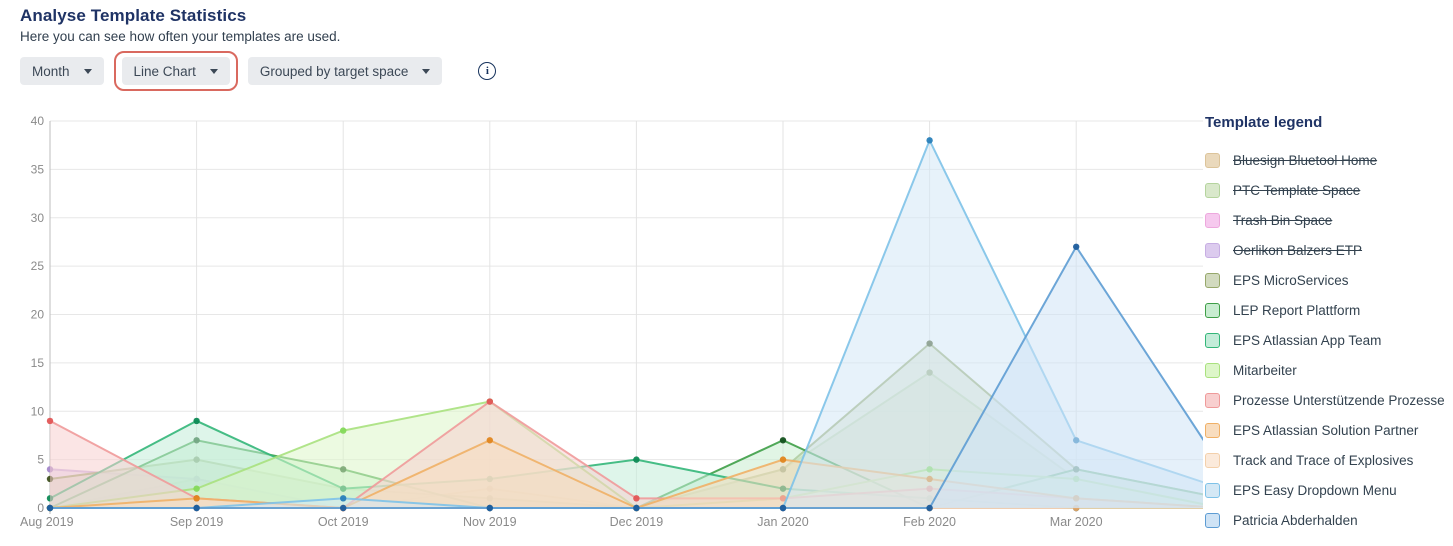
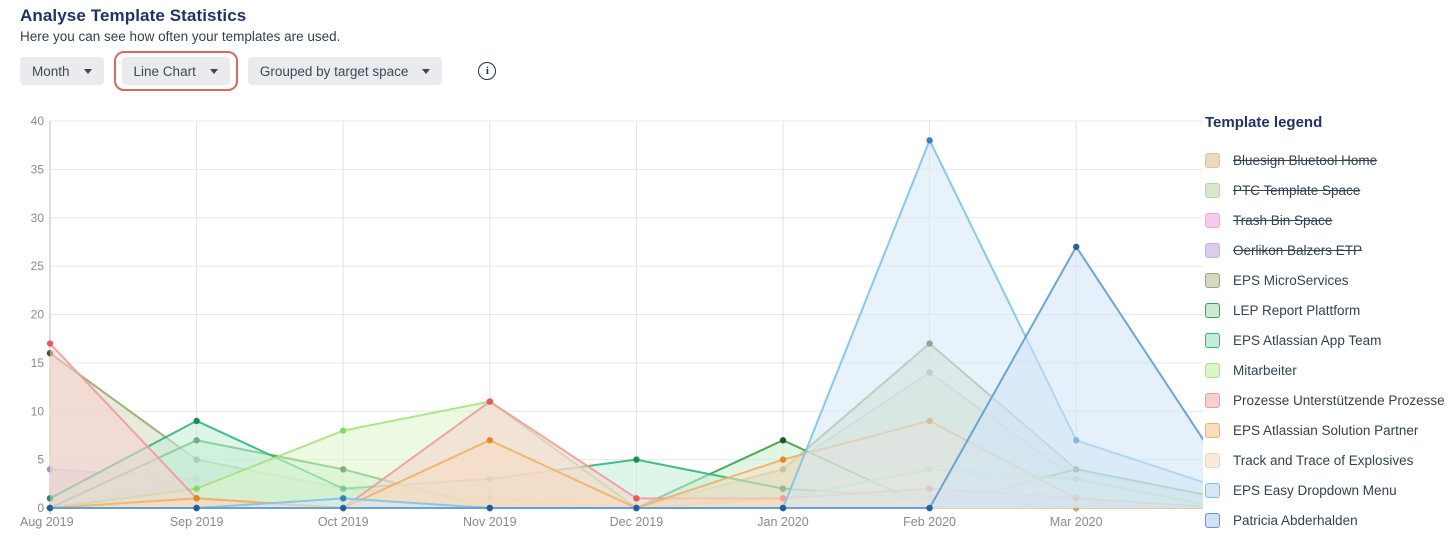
EPS MicroServices/Aug 2019: 3 -> 16
Prozesse Unterstützende Prozesse/Aug 2019: 9 -> 17
EPS Atlassian Solution Partner/Feb 2020: 3 -> 9
